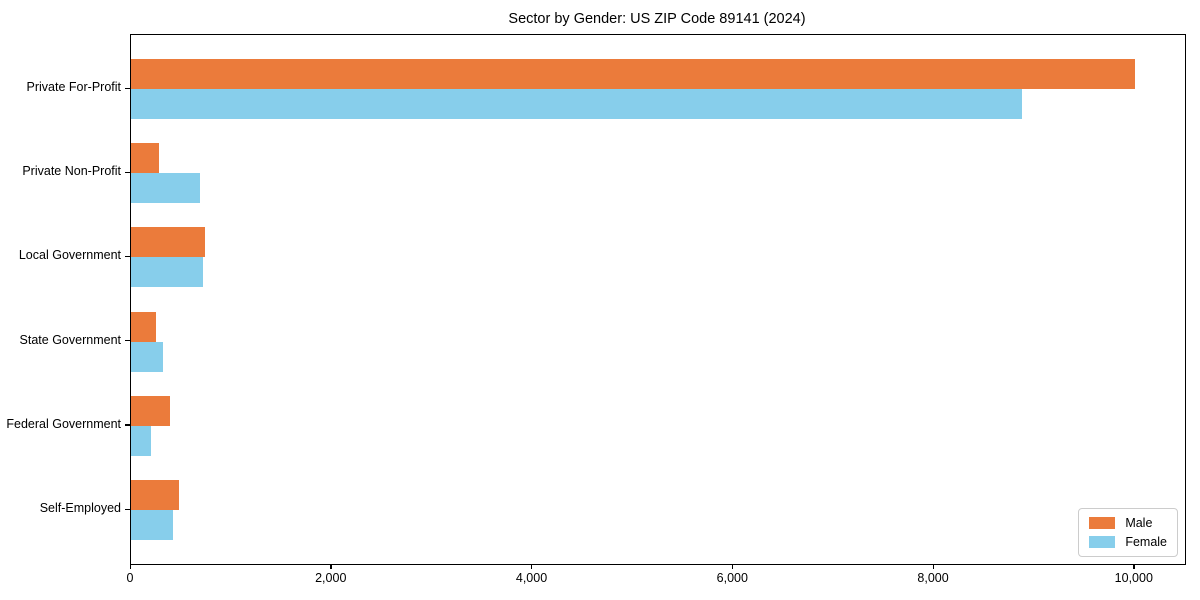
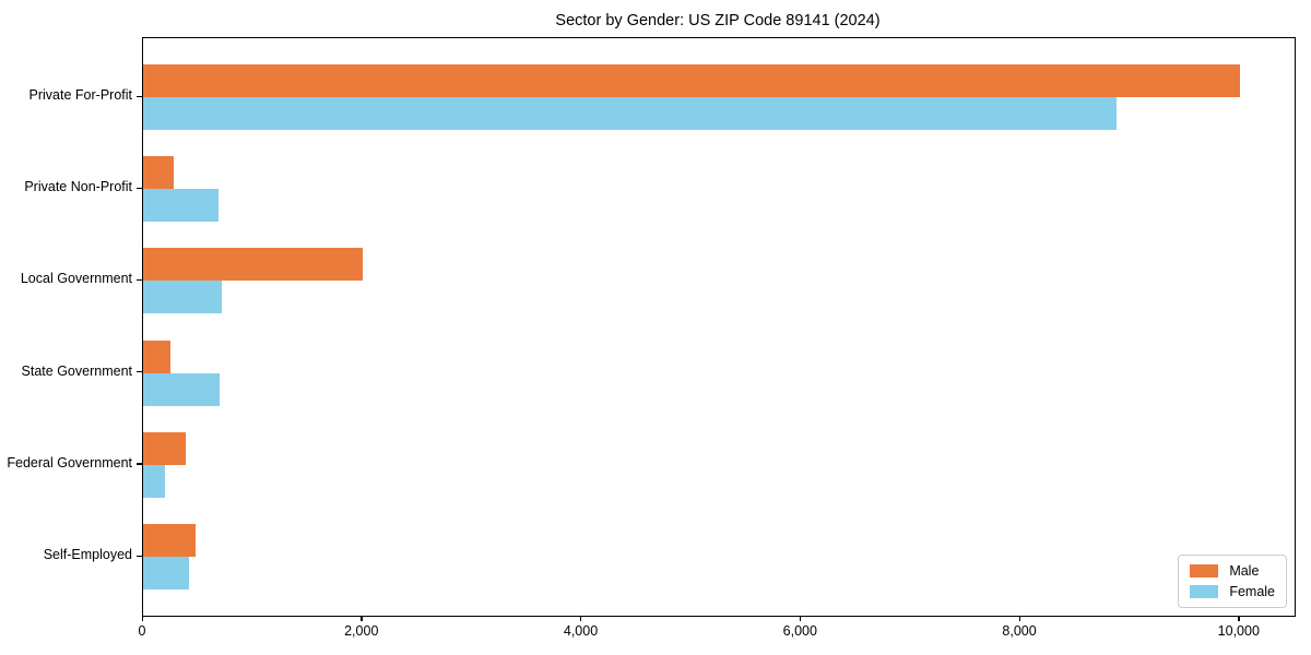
Male/Local Government: 700 -> 2000
Female/State Government: 300 -> 700
